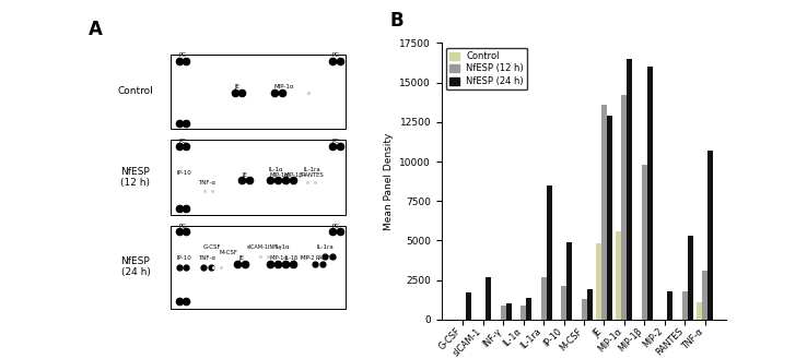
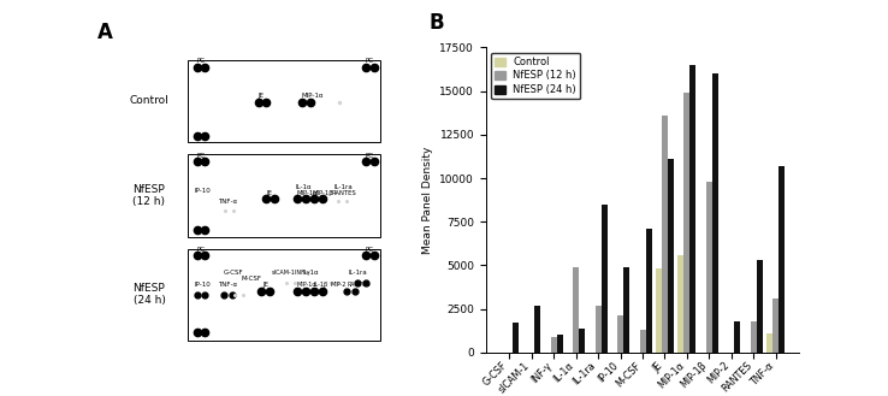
NfESP (12 h)/IL-1α: 900 -> 4900
NfESP (24 h)/M-CSF: 1900 -> 7100
NfESP (24 h)/JE: 12900 -> 11100
NfESP (12 h)/MIP-1α: 14200 -> 14900
